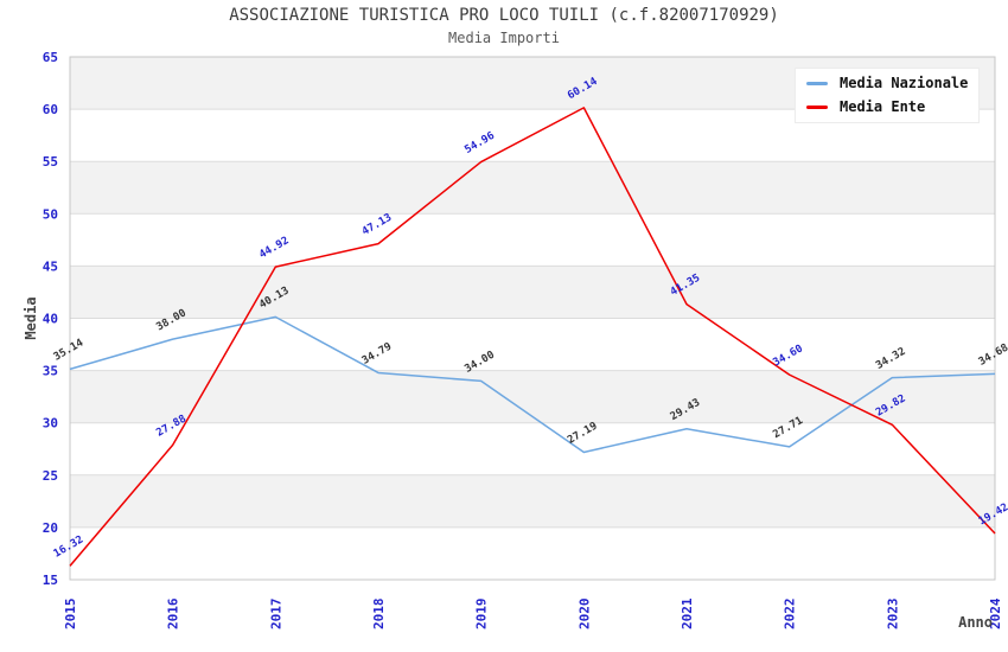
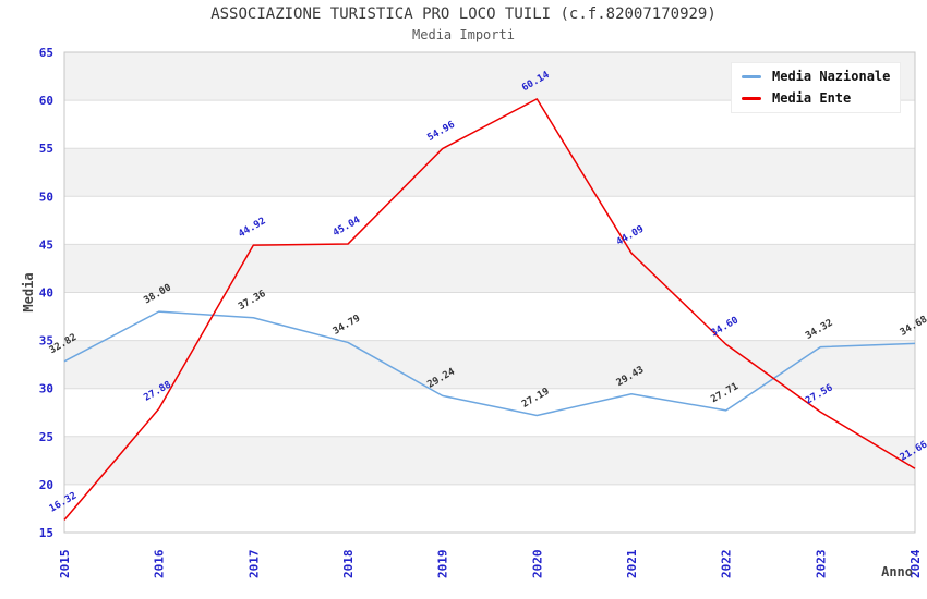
Media Nazionale/2015: 35.14 -> 32.82
Media Nazionale/2017: 40.13 -> 37.36
Media Ente/2018: 47.13 -> 45.04
Media Nazionale/2019: 34.00 -> 29.24
Media Ente/2021: 41.35 -> 44.09
Media Ente/2023: 29.82 -> 27.56
Media Ente/2024: 19.42 -> 21.66
